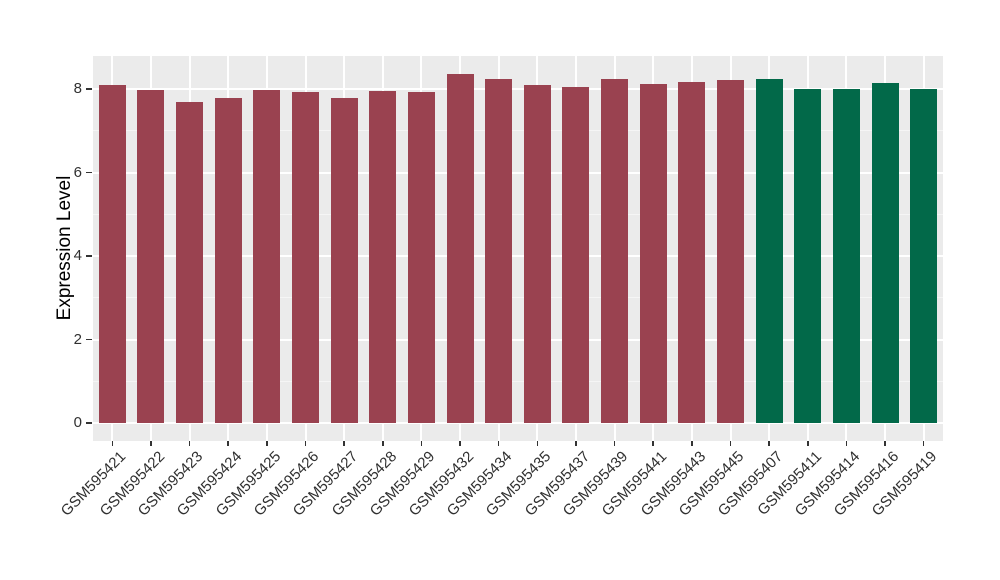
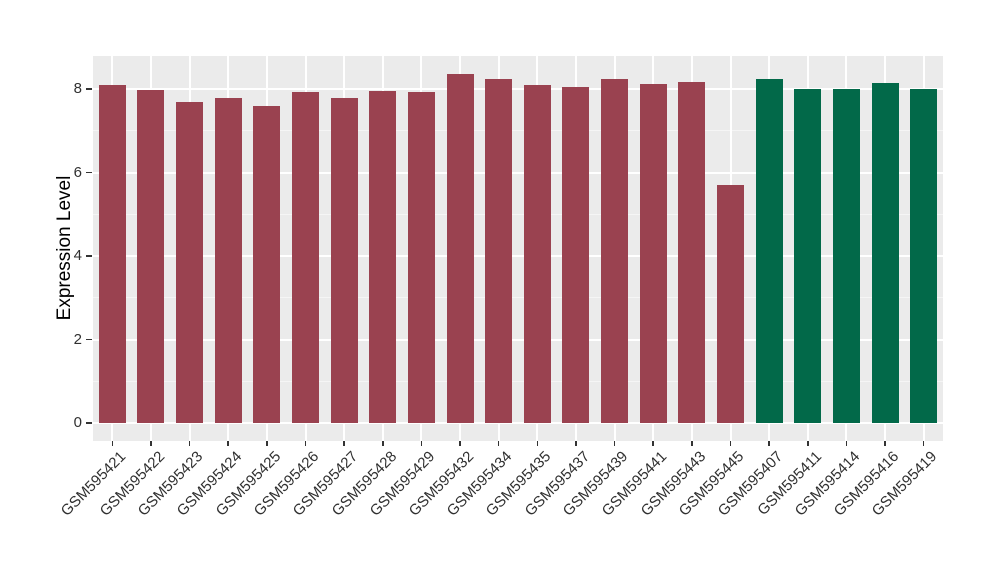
GSM595425: 8.0 -> 7.6
GSM595445: 8.2 -> 5.7
